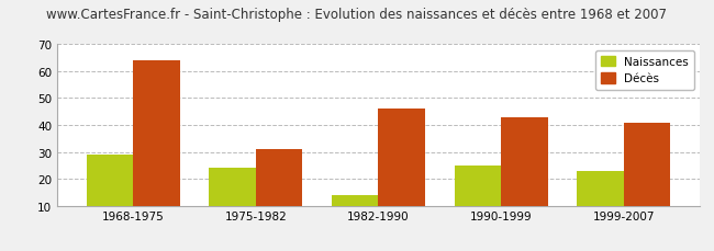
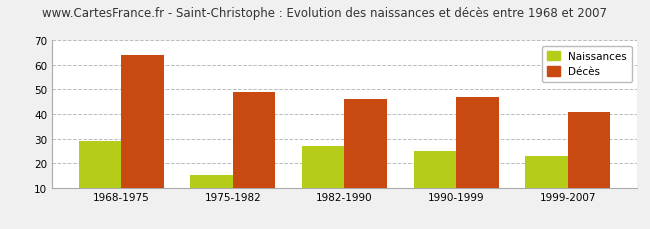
Naissances/1975-1982: 24 -> 15
Décès/1975-1982: 31 -> 49
Naissances/1982-1990: 14 -> 27
Décès/1990-1999: 43 -> 47
